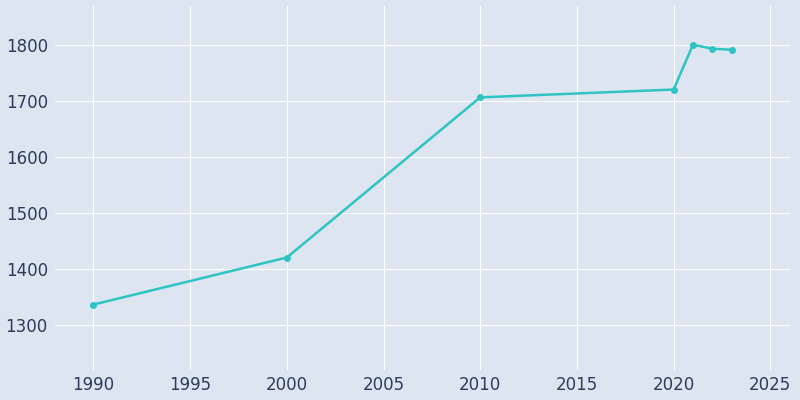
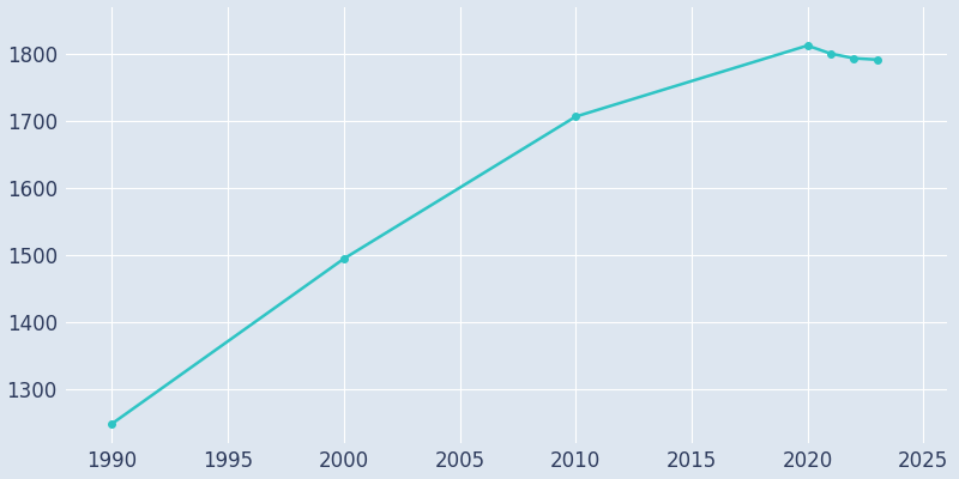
1990: 1336 -> 1248
2000: 1420 -> 1494
2020: 1720 -> 1812
